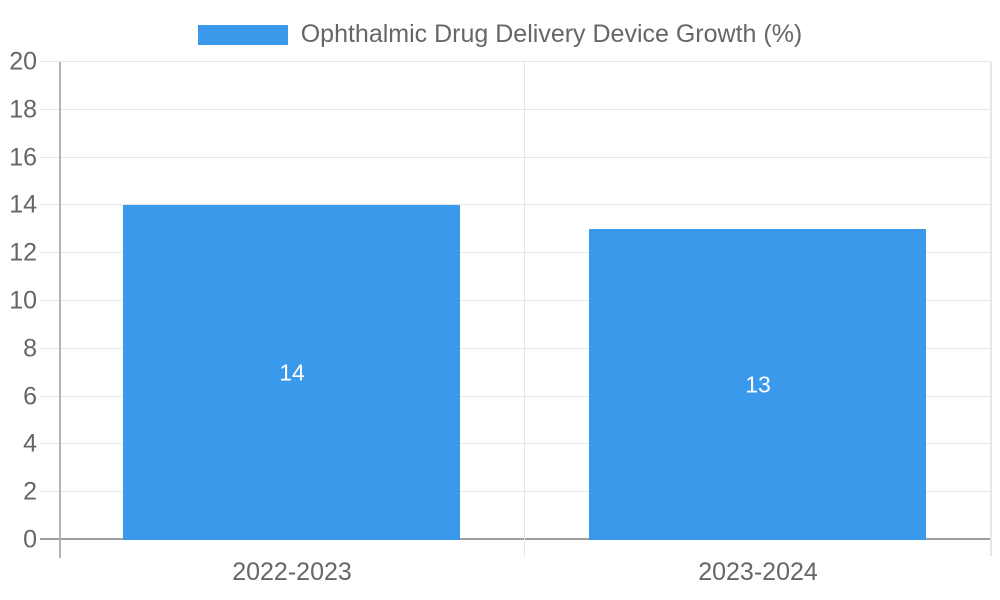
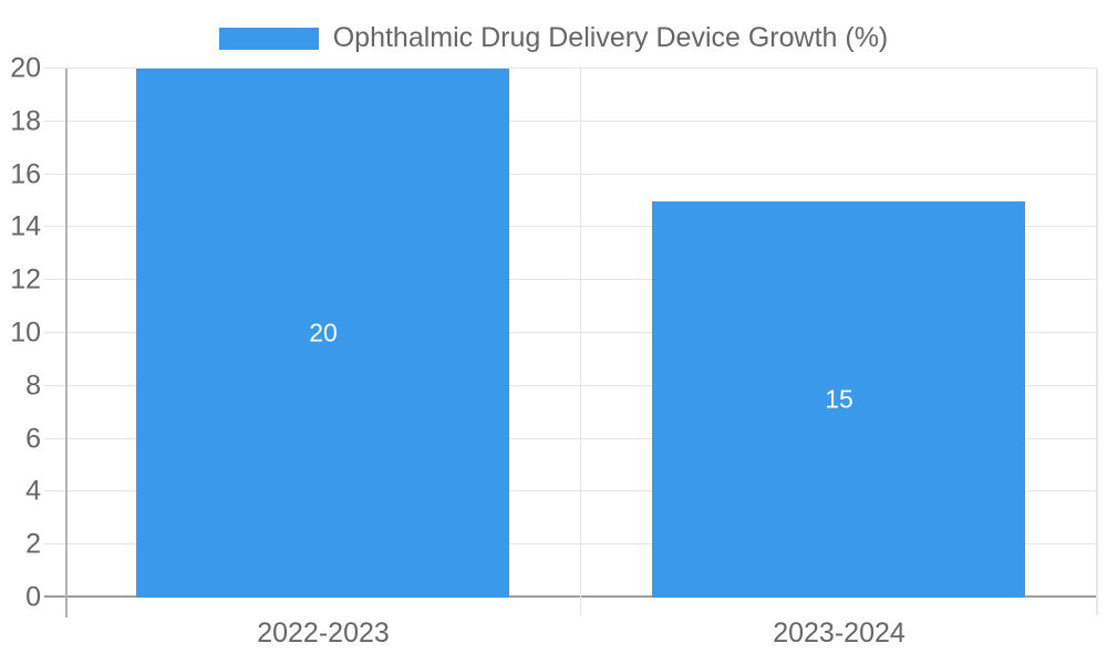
2022-2023: 14 -> 20
2023-2024: 13 -> 15
